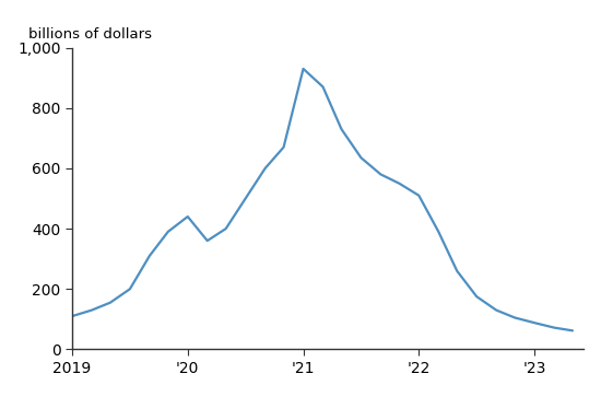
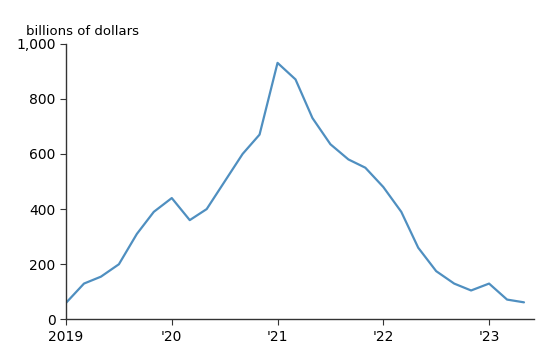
2019: 110 -> 60
'22: 510 -> 480
'23: 88 -> 130
